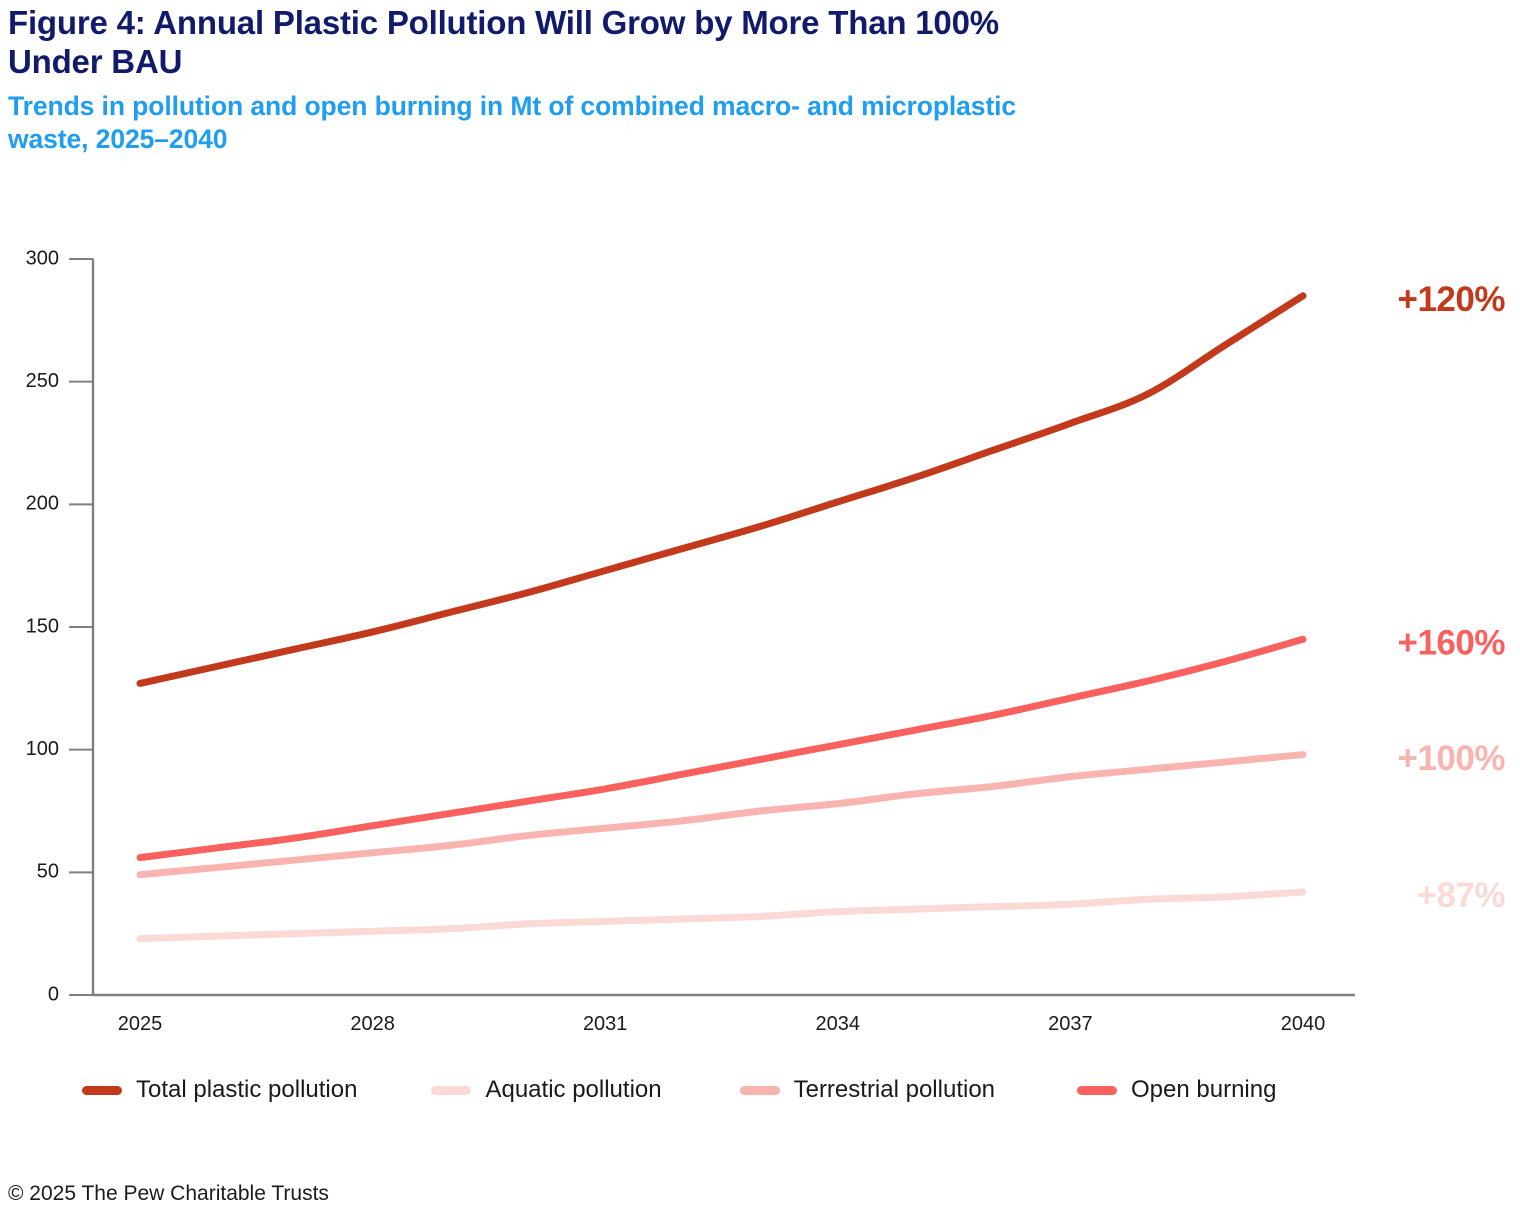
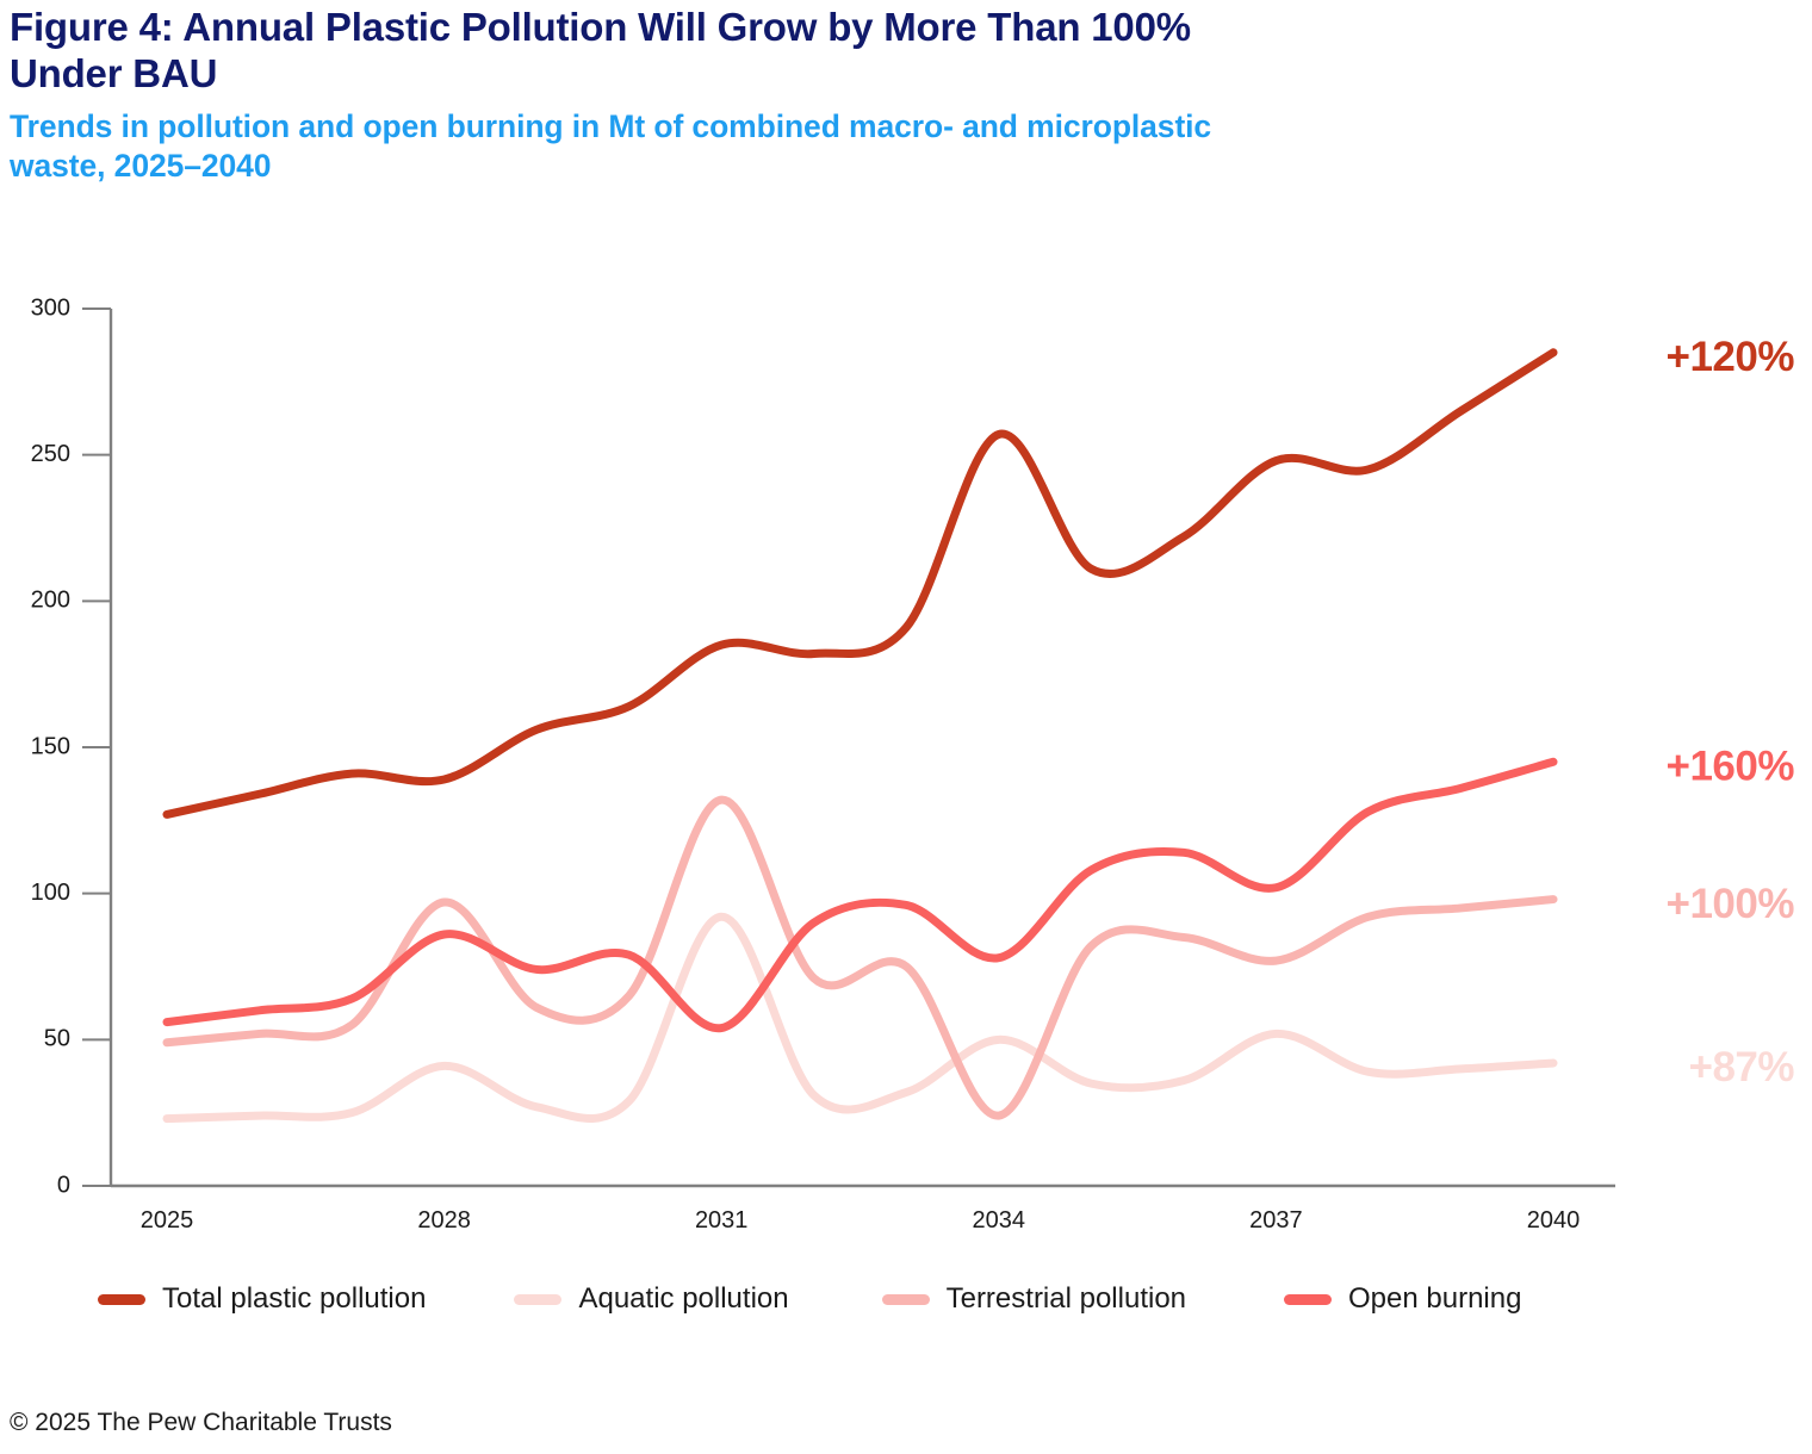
Total plastic pollution/2028: 148 -> 139
Open burning/2028: 69 -> 86
Terrestrial pollution/2028: 58 -> 97
Aquatic pollution/2028: 26 -> 41
Total plastic pollution/2031: 173 -> 185
Open burning/2031: 84 -> 54
Terrestrial pollution/2031: 68 -> 132
Aquatic pollution/2031: 30 -> 92
Total plastic pollution/2034: 201 -> 257
Open burning/2034: 102 -> 78
Terrestrial pollution/2034: 78 -> 24
Aquatic pollution/2034: 34 -> 50
Total plastic pollution/2037: 233 -> 248
Open burning/2037: 121 -> 102
Terrestrial pollution/2037: 89 -> 77
Aquatic pollution/2037: 37 -> 52
